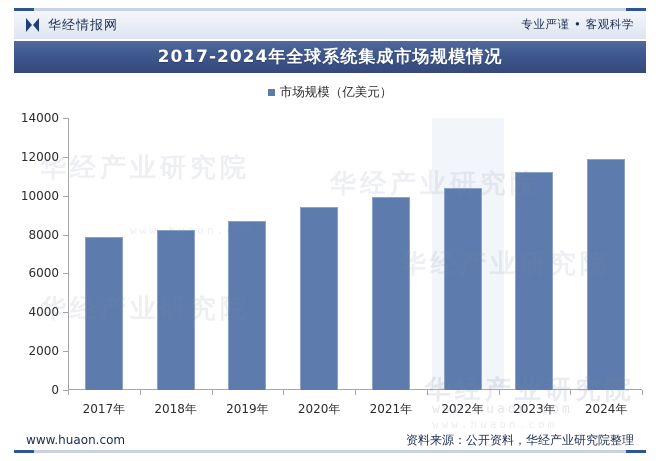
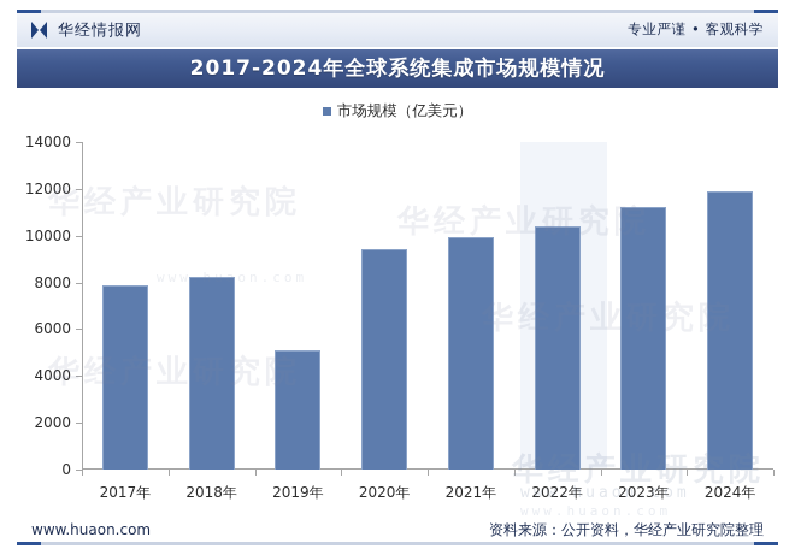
2019年: 8700 -> 5100
